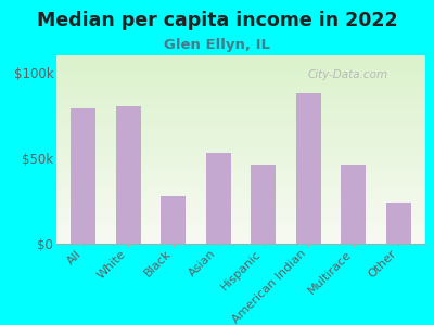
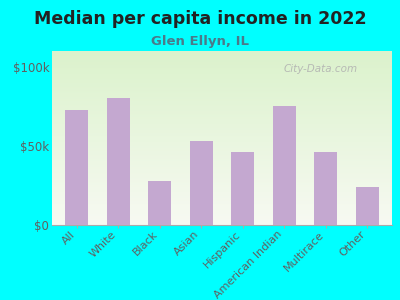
All: $79k -> $73k
American Indian: $88k -> $75k
